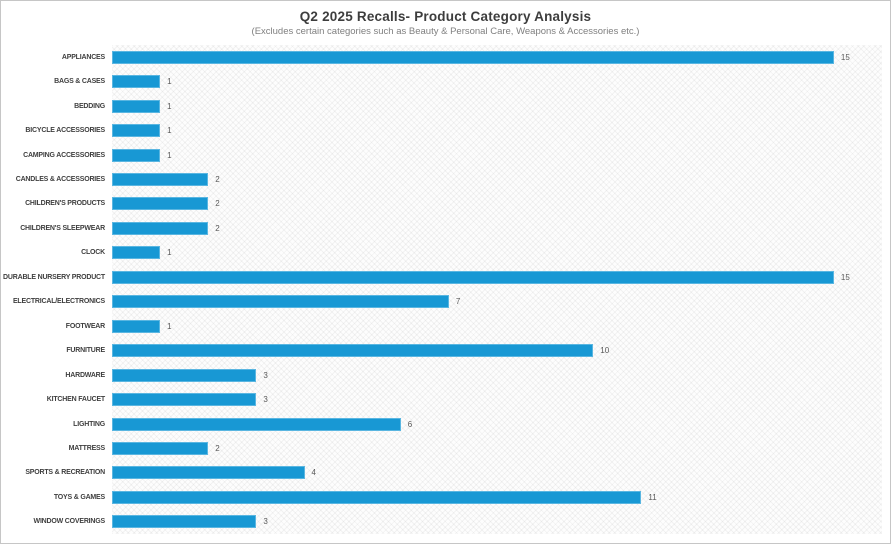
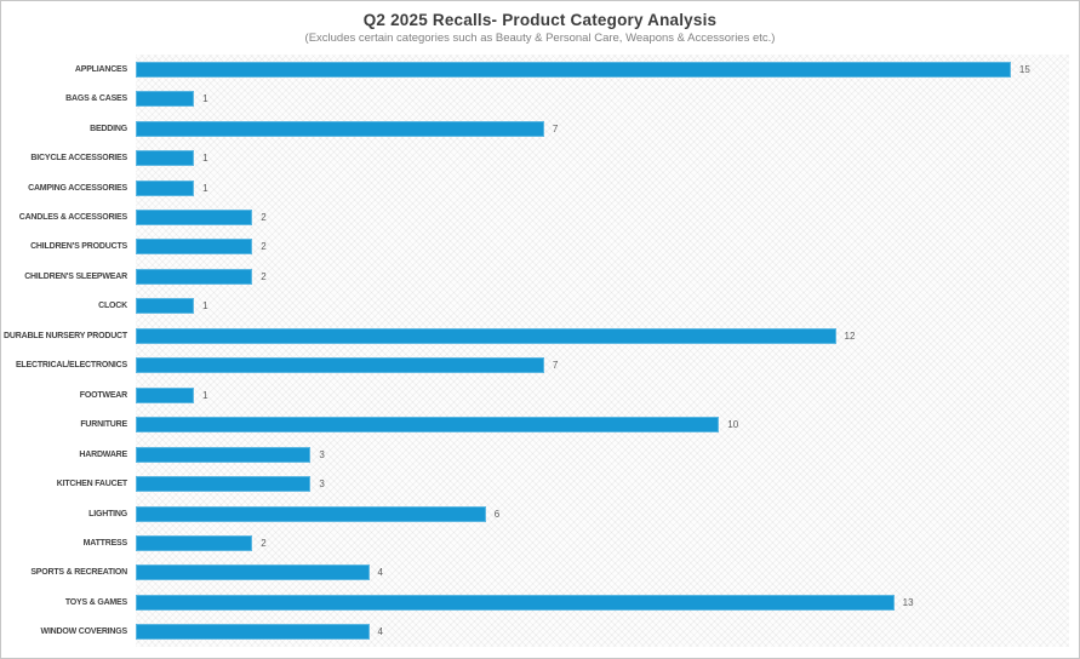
BEDDING: 1 -> 7
DURABLE NURSERY PRODUCT: 15 -> 12
TOYS & GAMES: 11 -> 13
WINDOW COVERINGS: 3 -> 4
